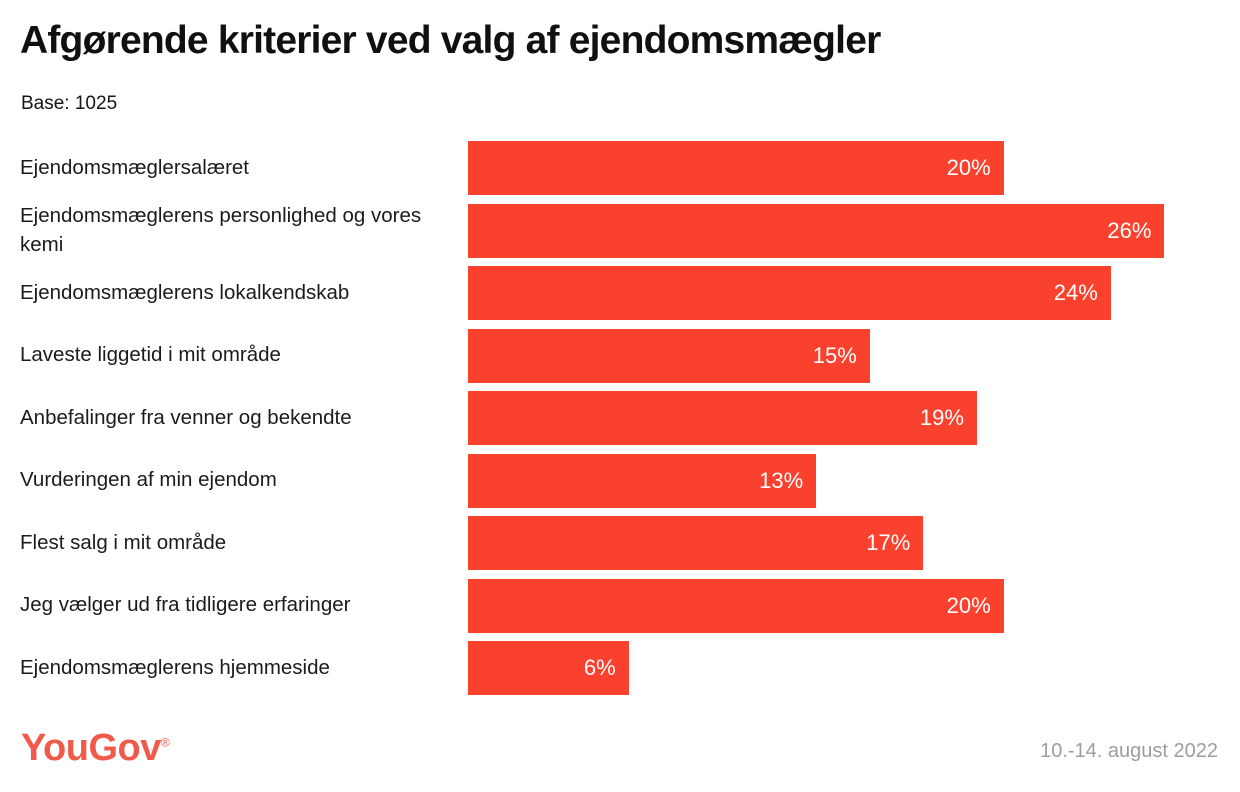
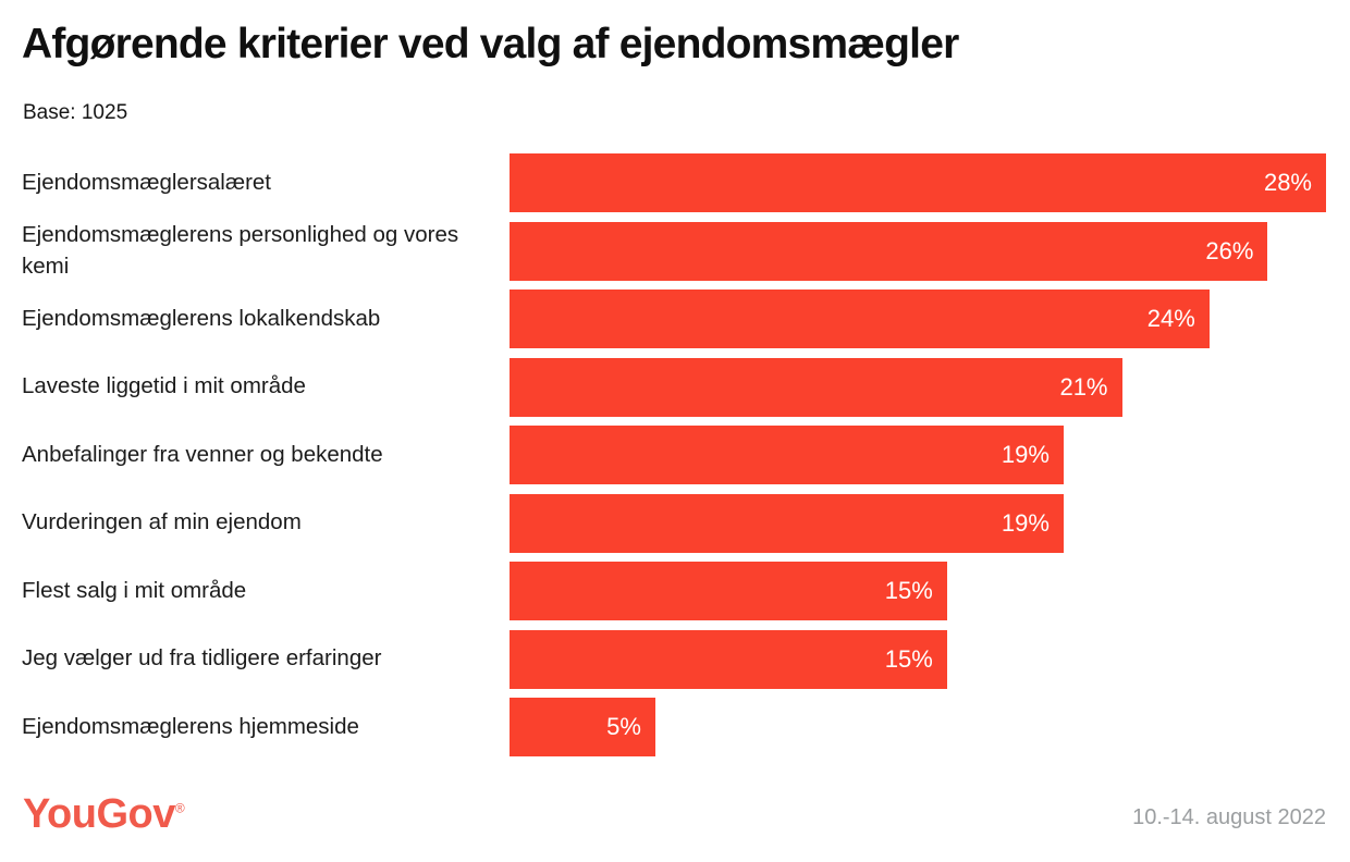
Ejendomsmæglersalæret: 20% -> 28%
Laveste liggetid i mit område: 15% -> 21%
Vurderingen af min ejendom: 13% -> 19%
Flest salg i mit område: 17% -> 15%
Jeg vælger ud fra tidligere erfaringer: 20% -> 15%
Ejendomsmæglerens hjemmeside: 6% -> 5%
